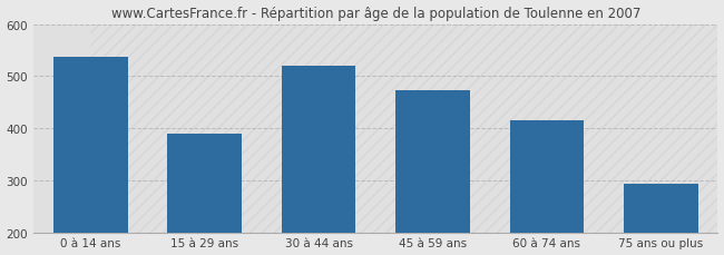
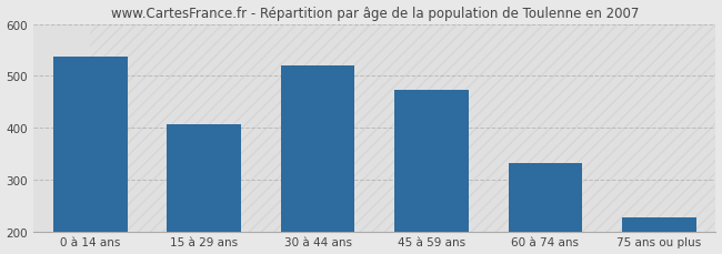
15 à 29 ans: 390 -> 407
60 à 74 ans: 415 -> 332
75 ans ou plus: 295 -> 229
